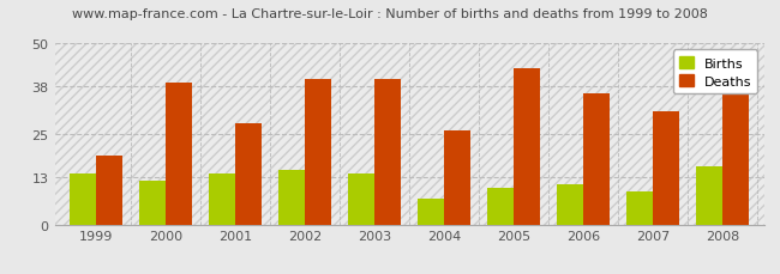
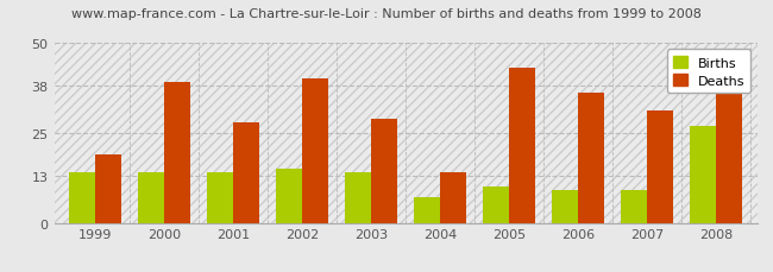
Births/2000: 12 -> 14
Deaths/2003: 40 -> 29
Deaths/2004: 26 -> 14
Births/2006: 11 -> 9
Births/2008: 16 -> 27
